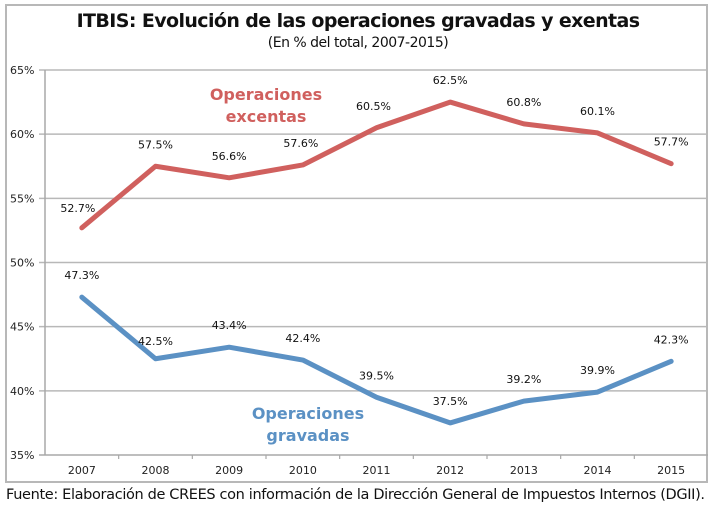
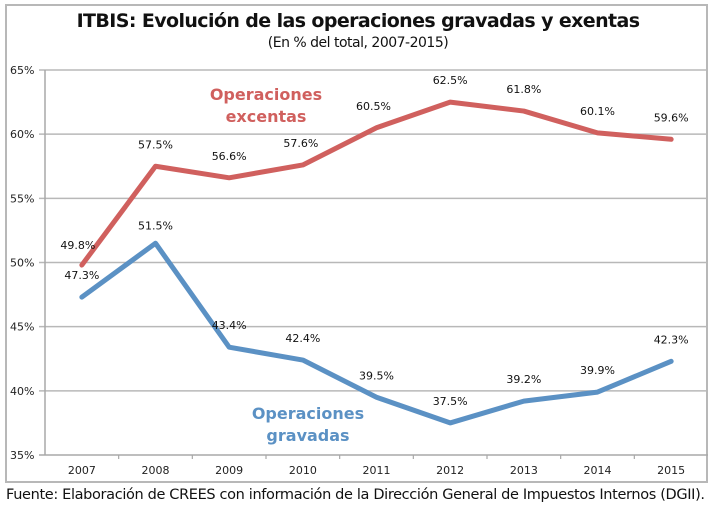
Operaciones excentas/2007: 52.7% -> 49.8%
Operaciones gravadas/2008: 42.5% -> 51.5%
Operaciones excentas/2013: 60.8% -> 61.8%
Operaciones excentas/2015: 57.7% -> 59.6%
